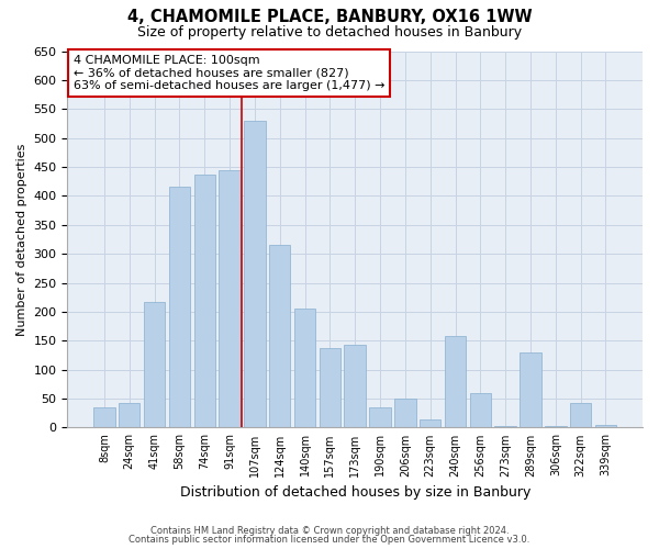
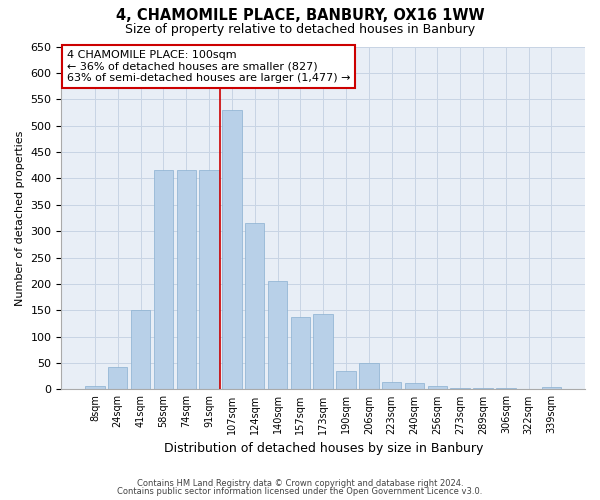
8sqm: 34 -> 7
41sqm: 216 -> 150
74sqm: 436 -> 415
91sqm: 444 -> 415
240sqm: 158 -> 12
256sqm: 60 -> 7
289sqm: 130 -> 3
322sqm: 42 -> 1
